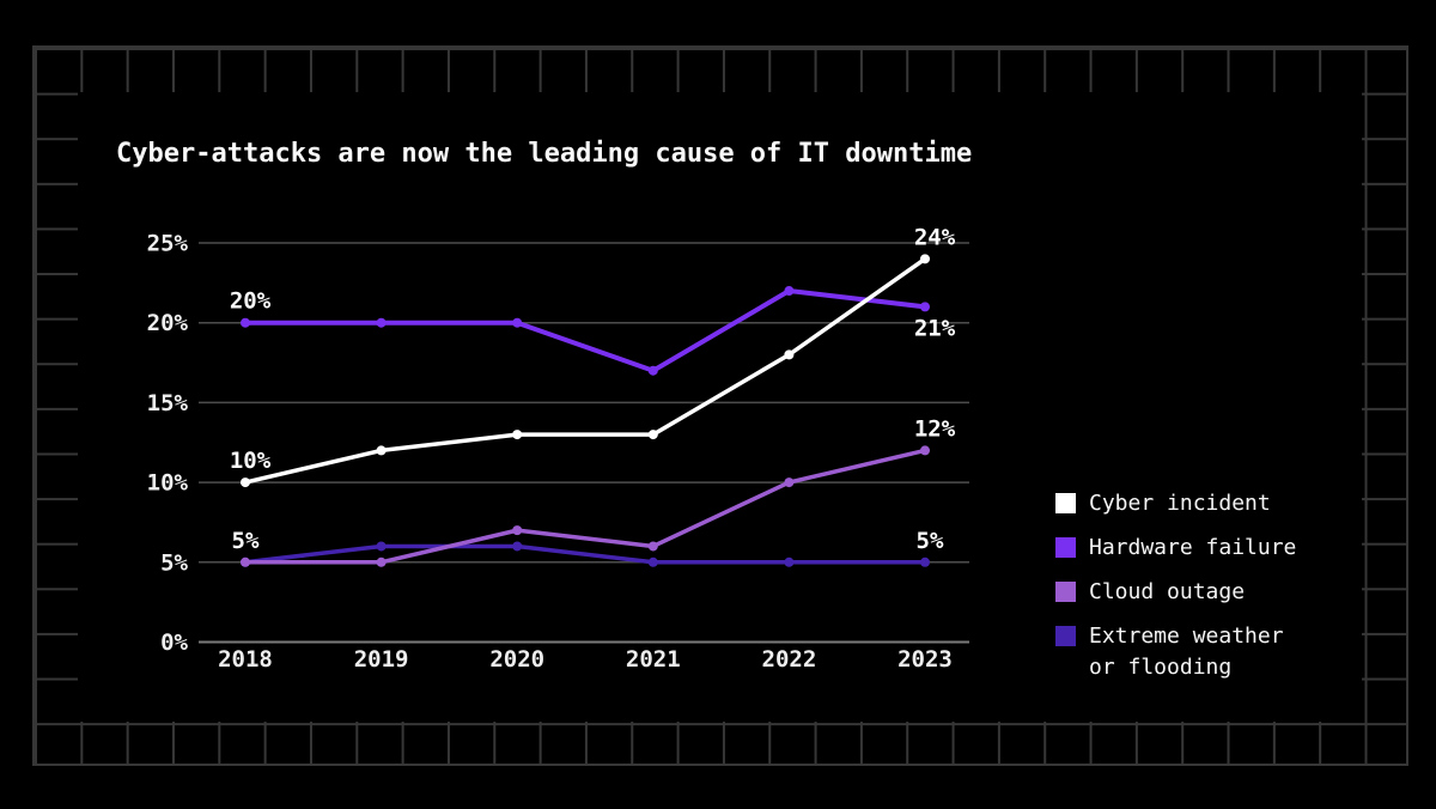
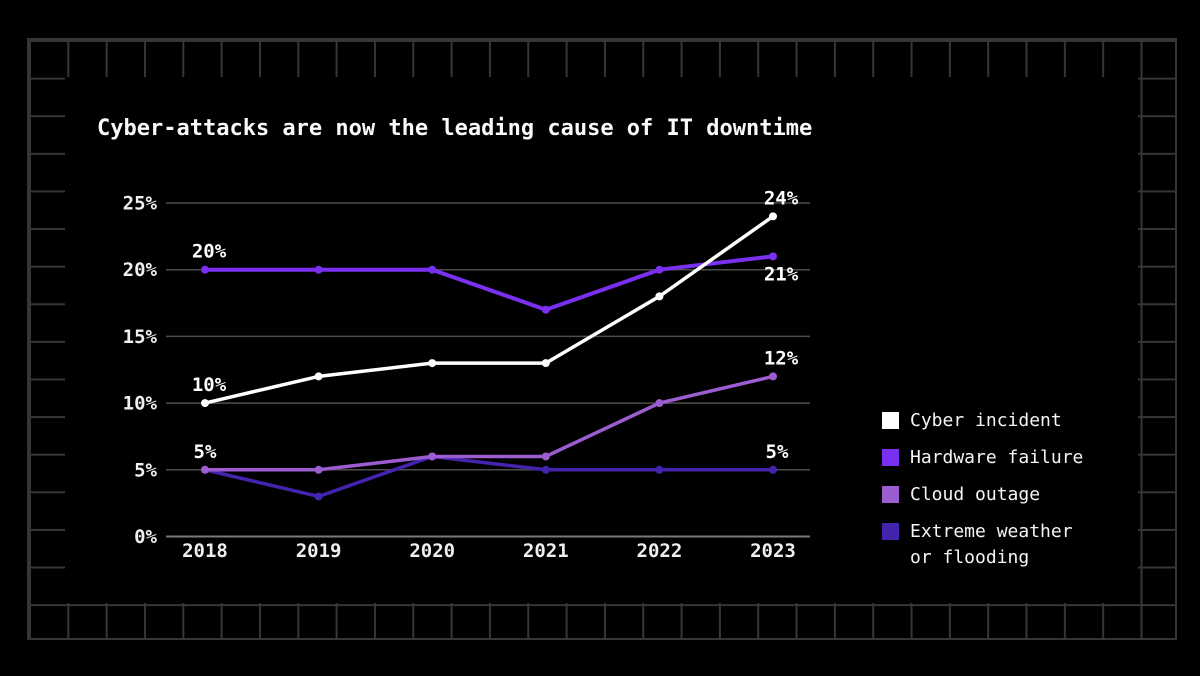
Extreme weather or flooding/2019: 6% -> 3%
Cloud outage/2020: 7% -> 6%
Hardware failure/2022: 22% -> 20%
